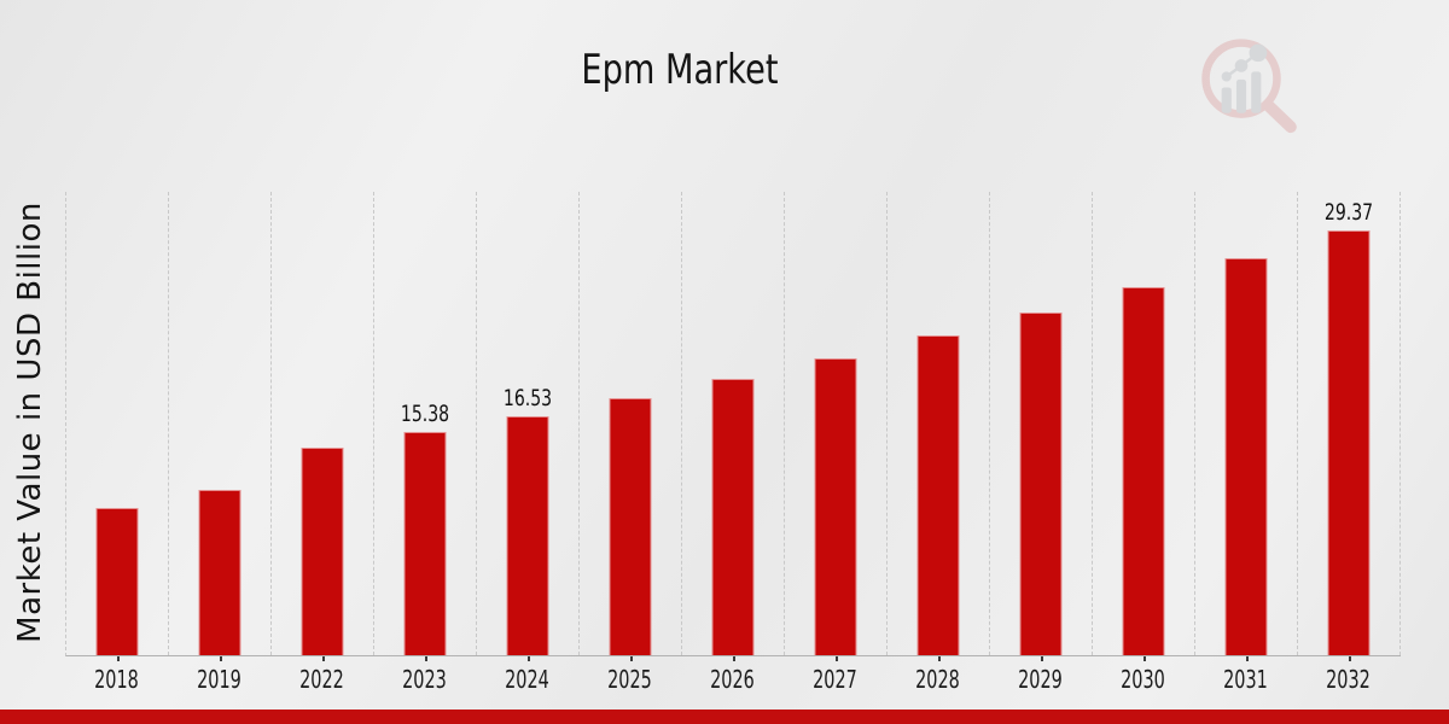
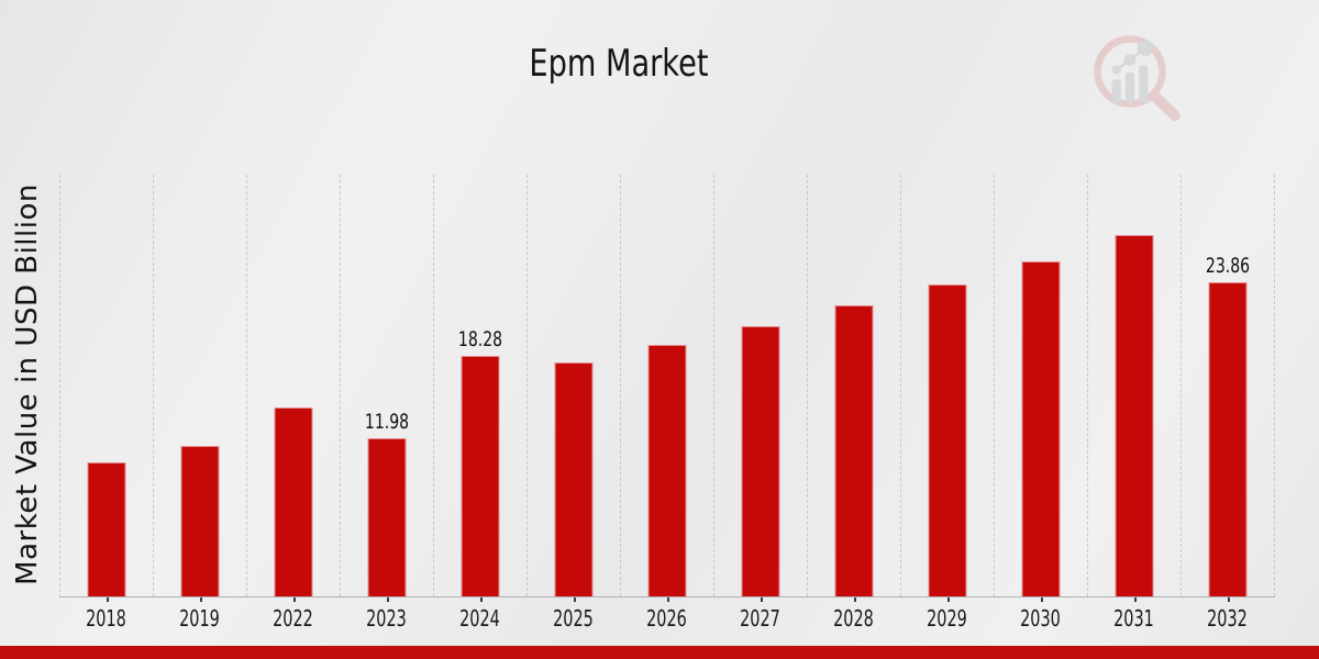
2023: 15.38 -> 11.98
2024: 16.53 -> 18.28
2032: 29.37 -> 23.86
